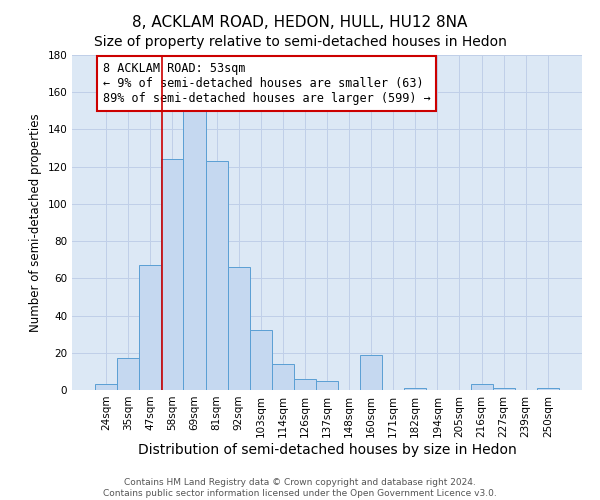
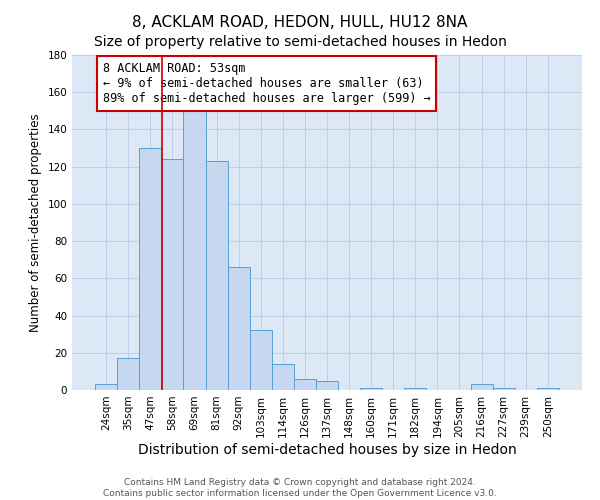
47sqm: 67 -> 130
160sqm: 19 -> 1
